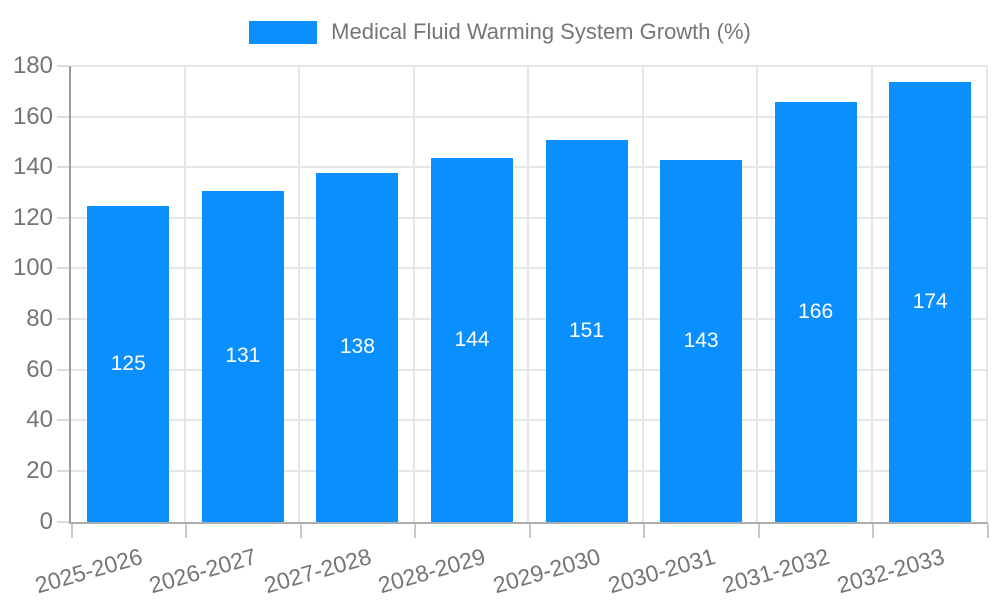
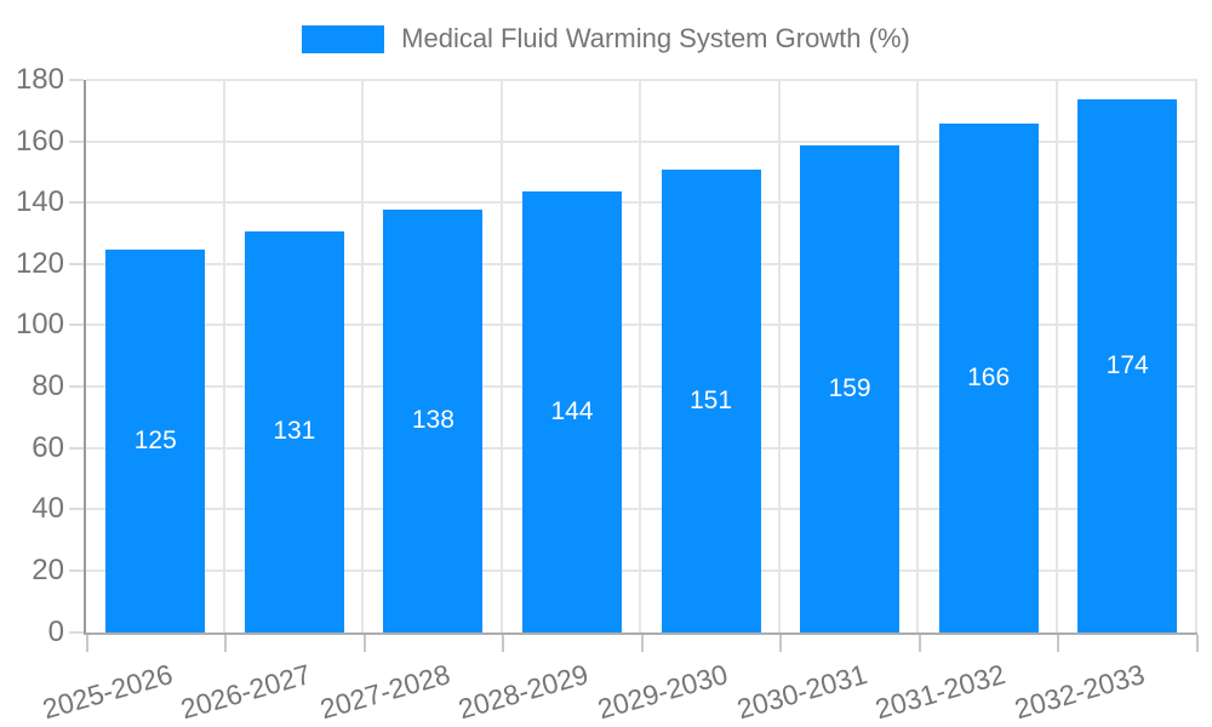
2030-2031: 143 -> 159
